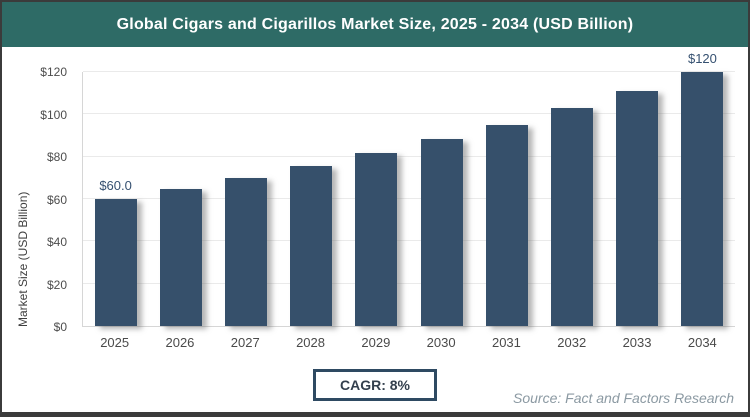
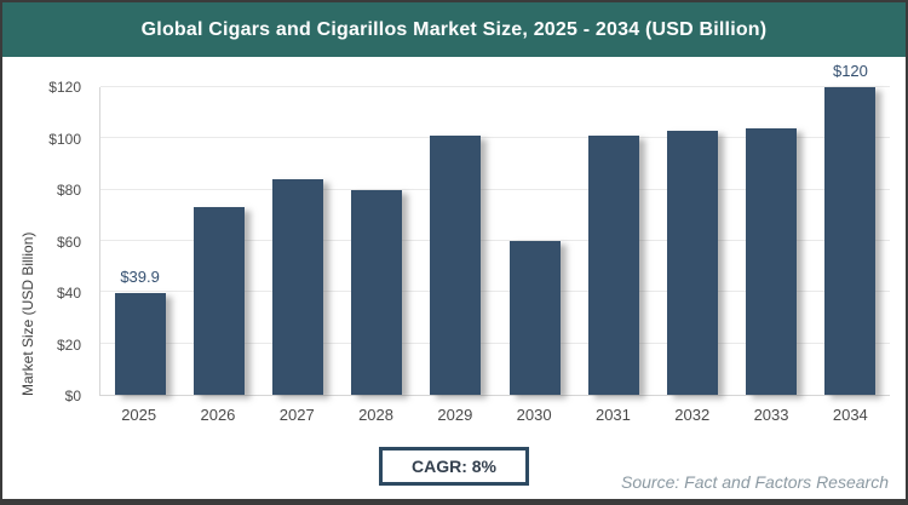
2025: $60.0 -> $39.9
2026: $65 -> $73
2027: $70 -> $84
2028: $76 -> $80
2029: $82 -> $101
2030: $88 -> $60
2031: $95 -> $101
2033: $111 -> $104
